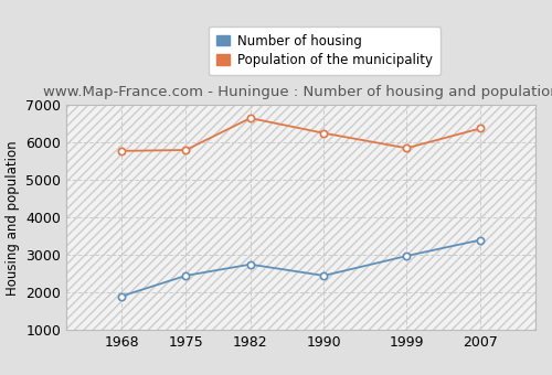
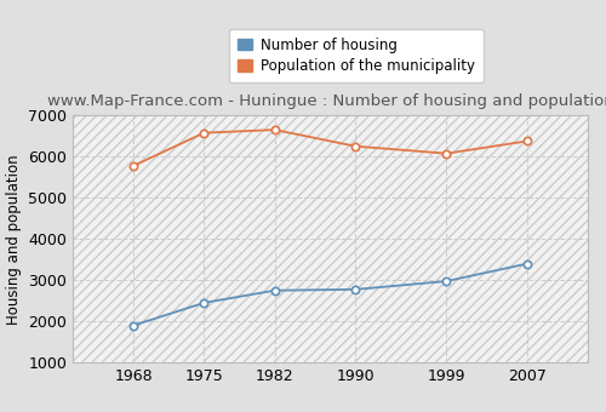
Population of the municipality/1975: 5800 -> 6580
Number of housing/1990: 2450 -> 2780
Population of the municipality/1999: 5850 -> 6080
